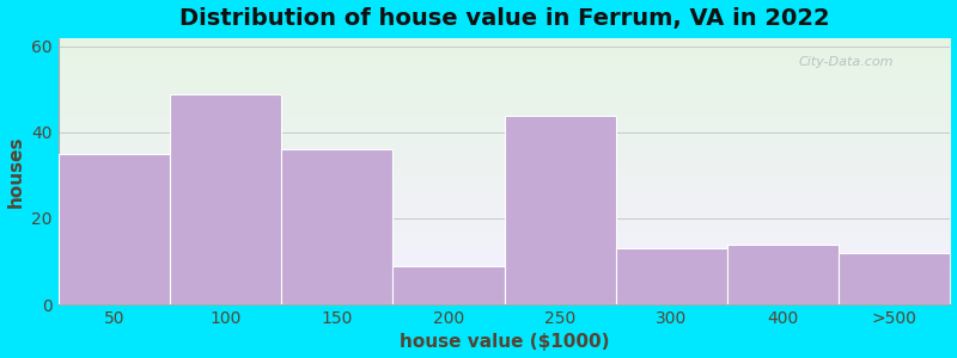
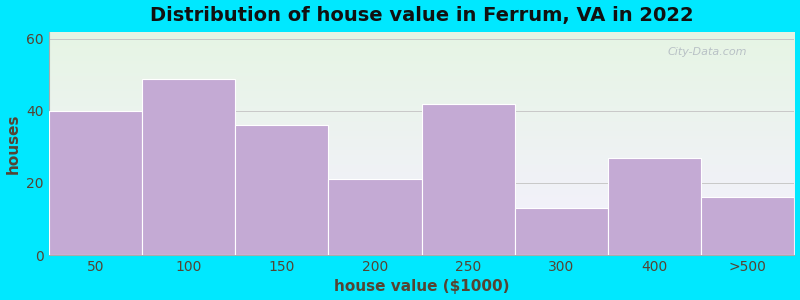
50: 35 -> 40
200: 9 -> 21
250: 44 -> 42
400: 14 -> 27
>500: 12 -> 16
